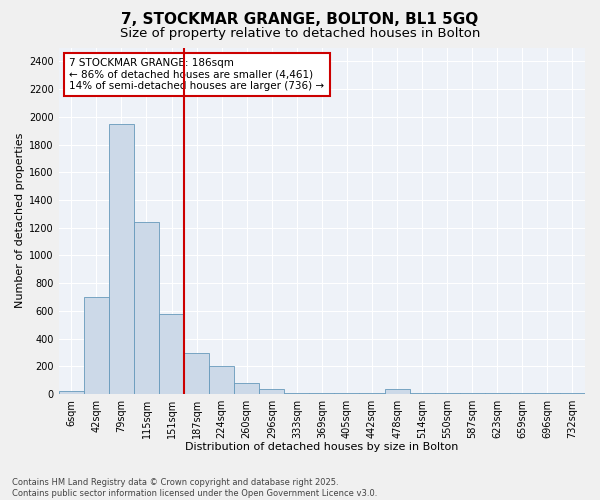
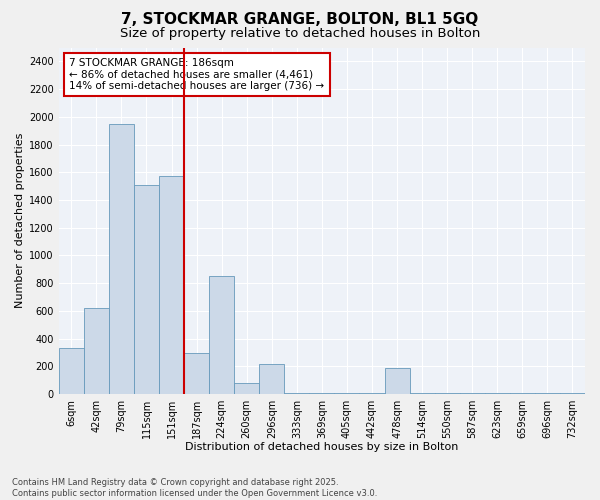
6sqm: 20 -> 330
42sqm: 700 -> 620
115sqm: 1240 -> 1510
151sqm: 580 -> 1570
224sqm: 200 -> 850
296sqm: 40 -> 220
478sqm: 40 -> 190
